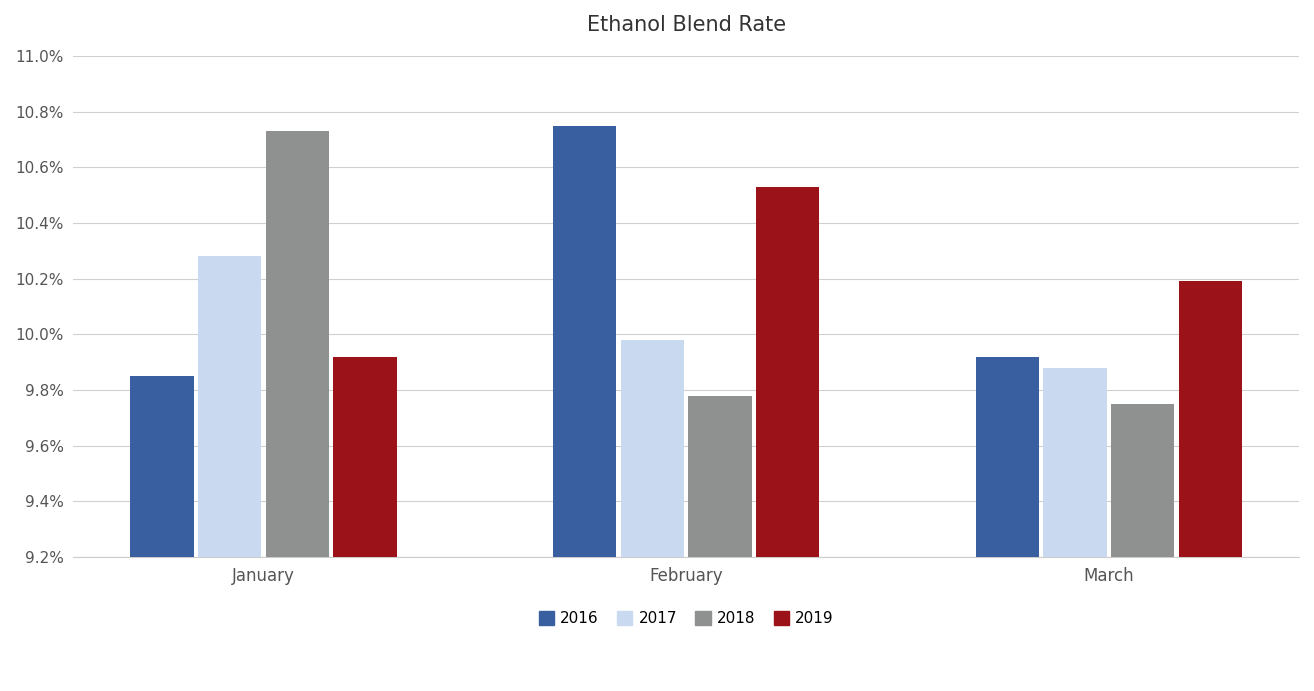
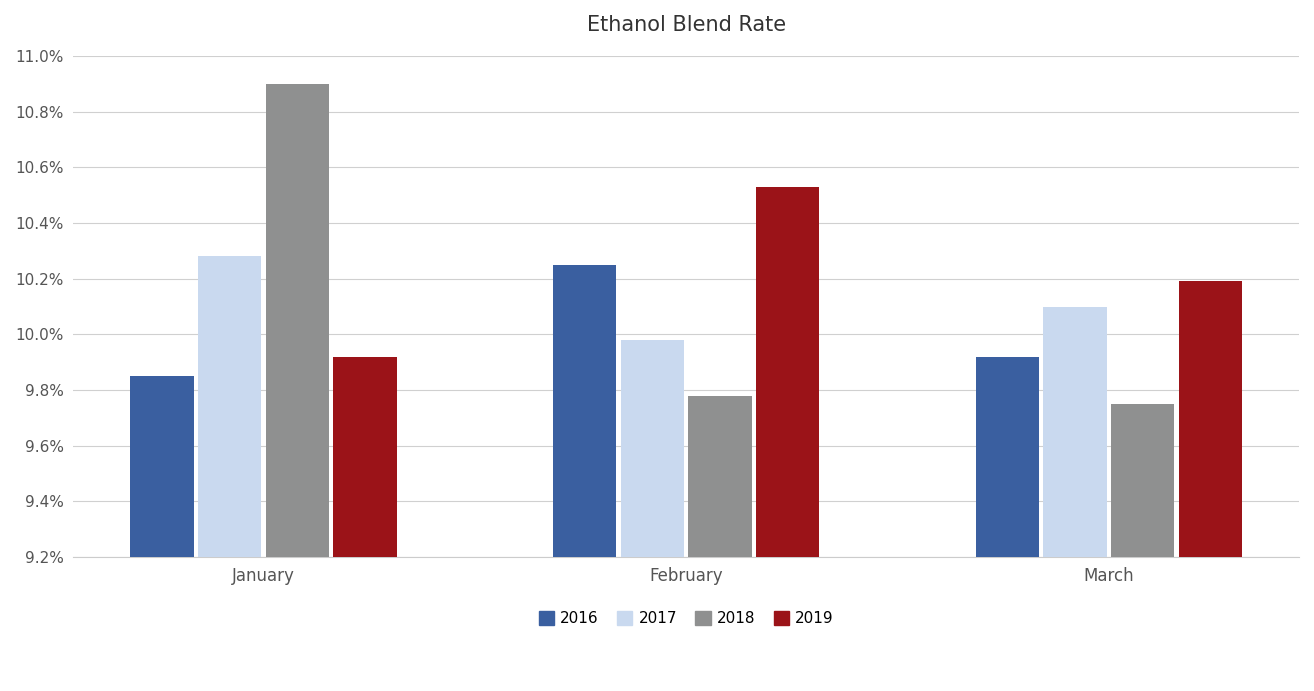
2018/January: 10.73% -> 10.90%
2016/February: 10.75% -> 10.25%
2017/March: 9.88% -> 10.10%
